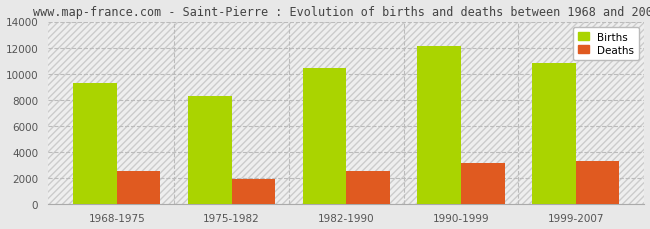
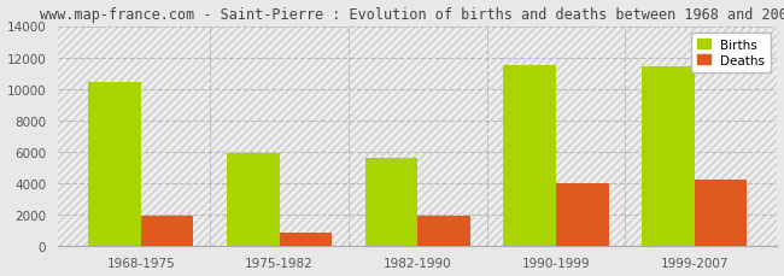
Births/1968-1975: 9300 -> 10400
Deaths/1968-1975: 2500 -> 1900
Births/1975-1982: 8300 -> 5900
Deaths/1975-1982: 1900 -> 800
Births/1982-1990: 10400 -> 5600
Deaths/1982-1990: 2600 -> 1900
Births/1990-1999: 12100 -> 11500
Deaths/1990-1999: 3100 -> 4000
Births/1999-2007: 10800 -> 11400
Deaths/1999-2007: 3200 -> 4200
